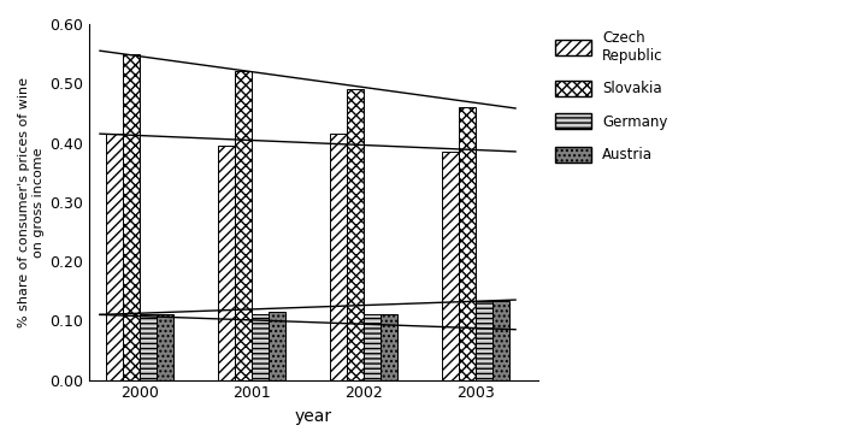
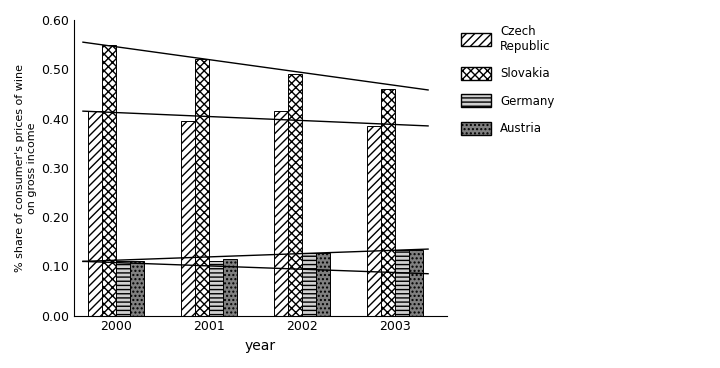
Germany/2002: 0.110 -> 0.128
Austria/2002: 0.110 -> 0.128
